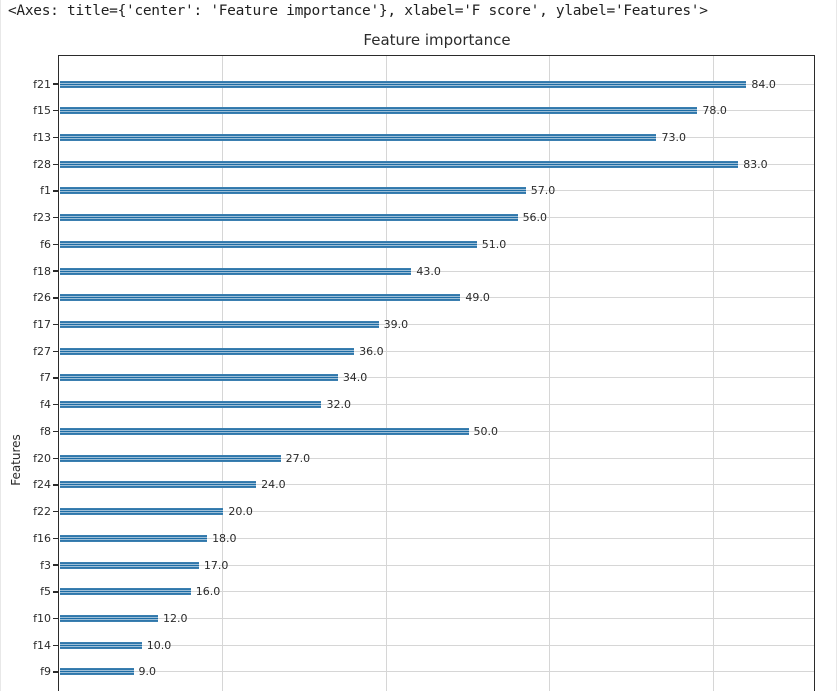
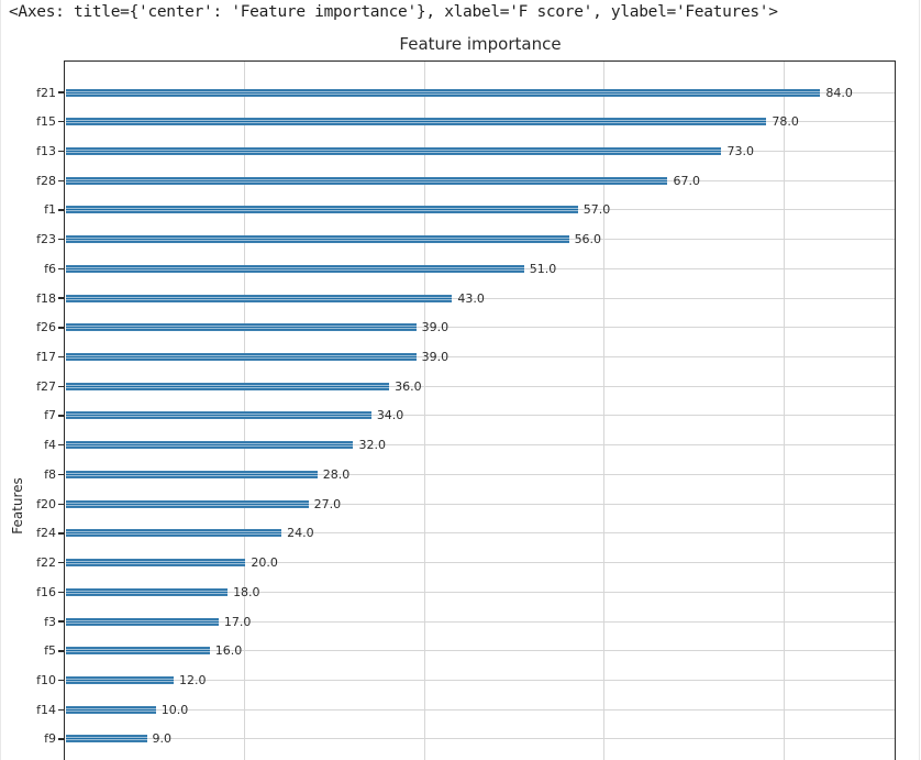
f28: 83.0 -> 67.0
f26: 49.0 -> 39.0
f8: 50.0 -> 28.0
